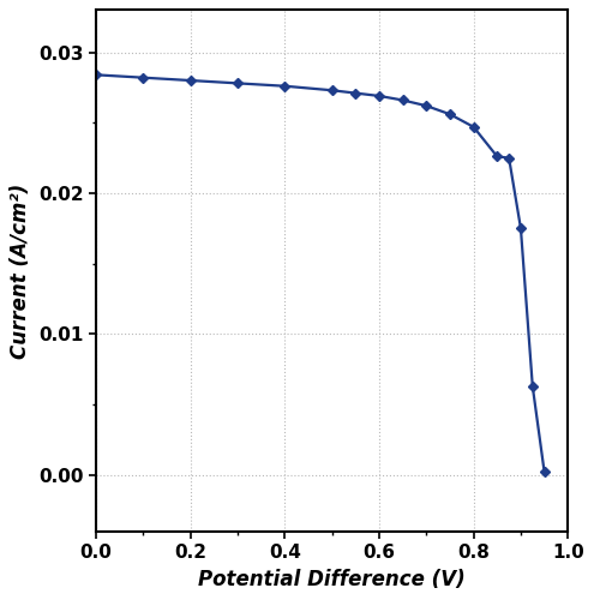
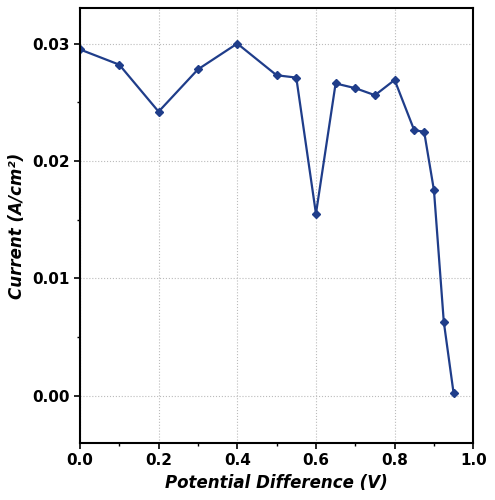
0.0: 0.0284 -> 0.0295
0.2: 0.0280 -> 0.0242
0.4: 0.0276 -> 0.0300
0.6: 0.0269 -> 0.0155
0.8: 0.0247 -> 0.0269
